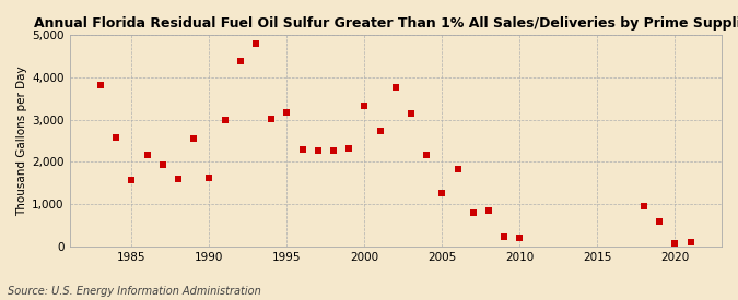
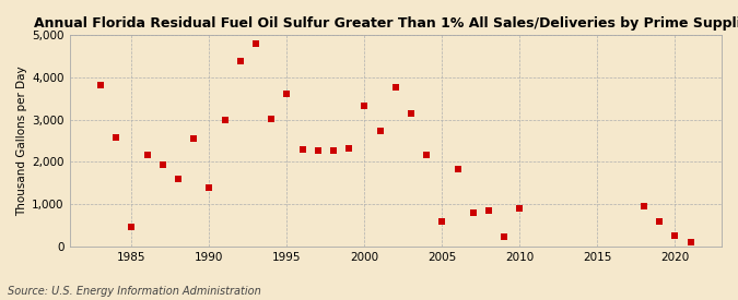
1985: 1,580 -> 450
1990: 1,620 -> 1,400
1995: 3,180 -> 3,600
2005: 1,260 -> 600
2010: 200 -> 900
2020: 70 -> 250
